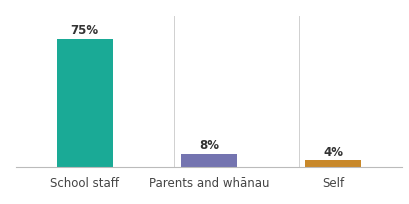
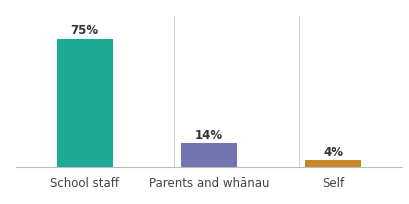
Parents and whānau: 8% -> 14%
